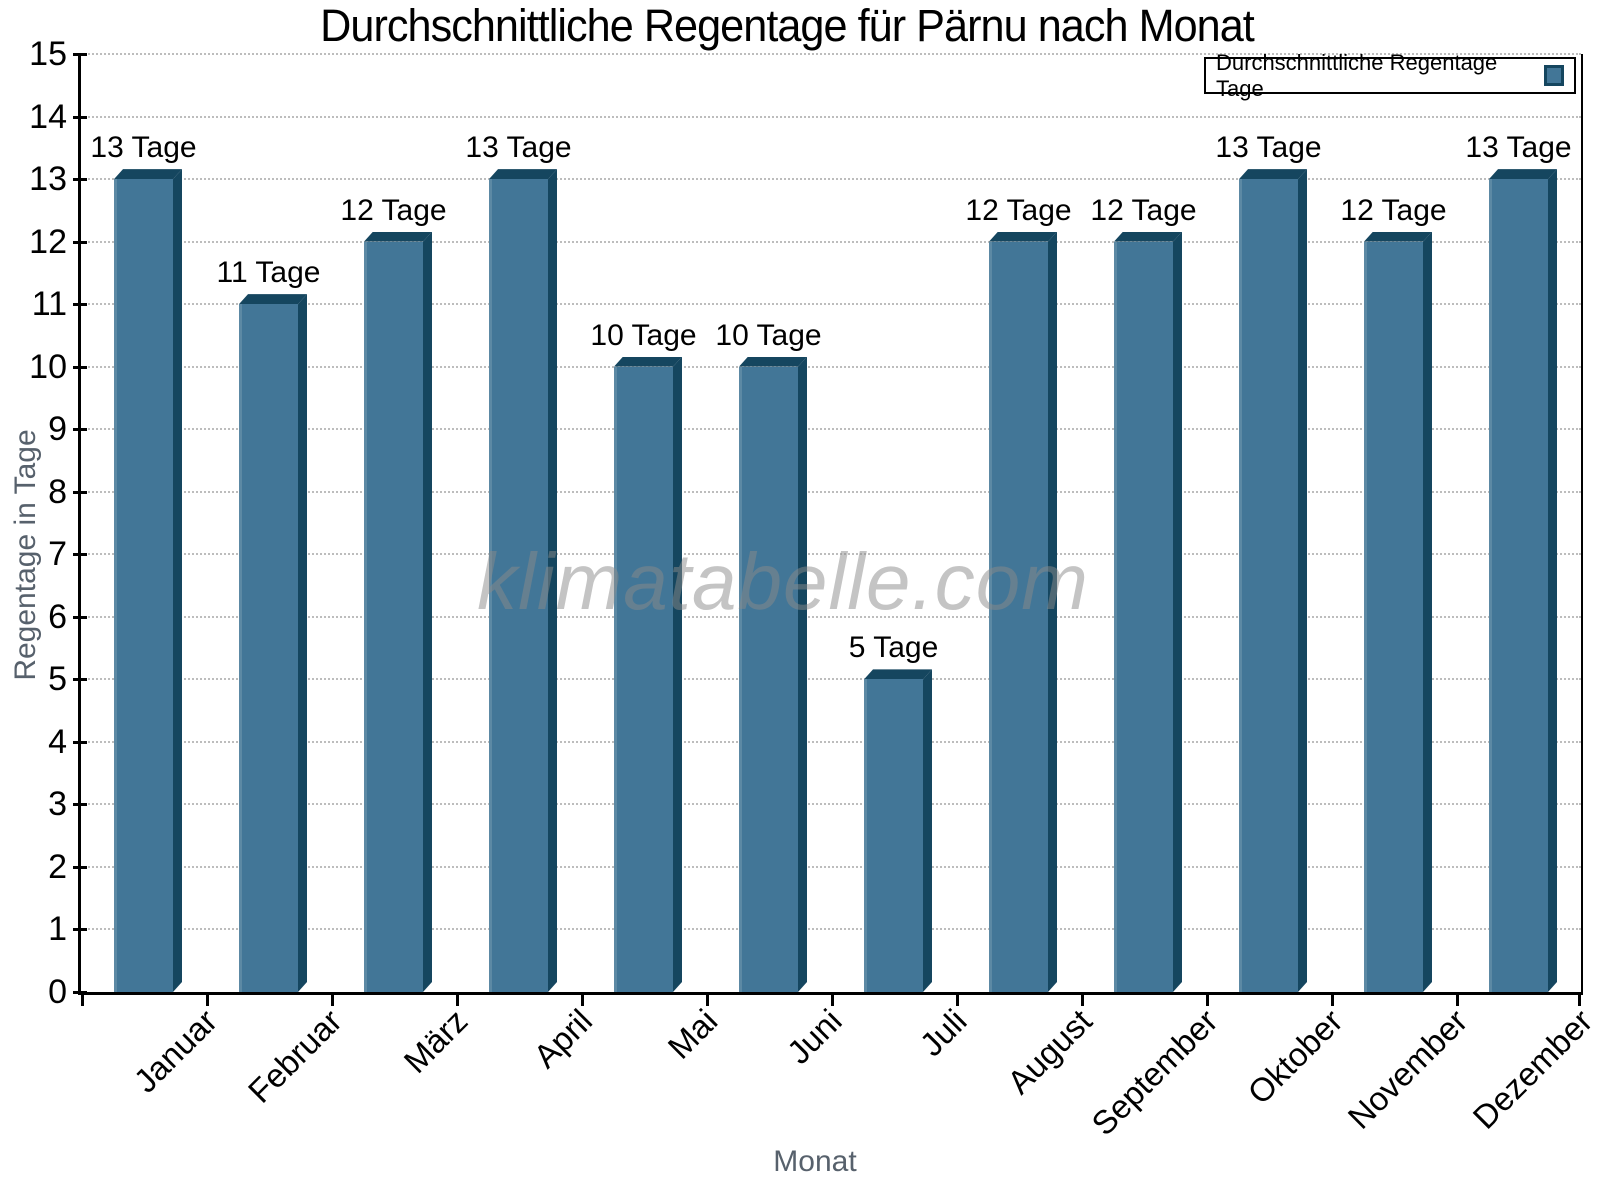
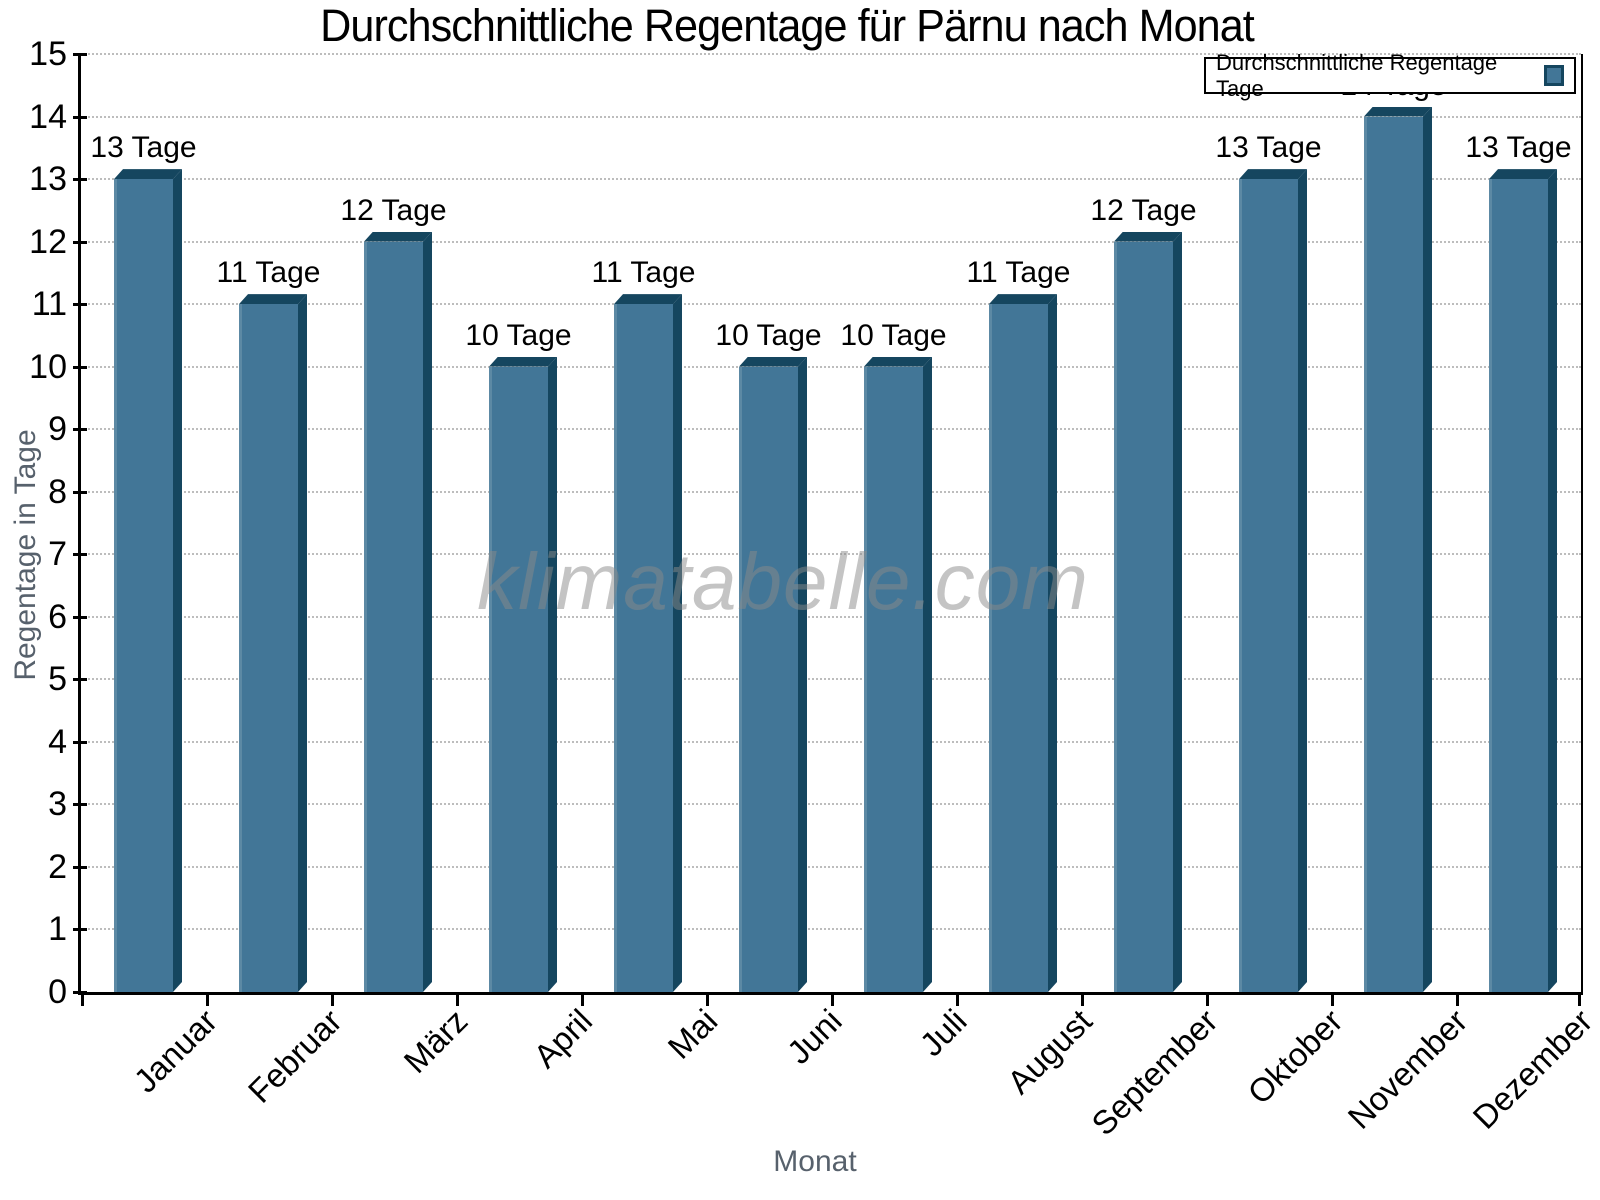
April: 13 -> 10
Mai: 10 -> 11
Juli: 5 -> 10
August: 12 -> 11
November: 12 -> 14
